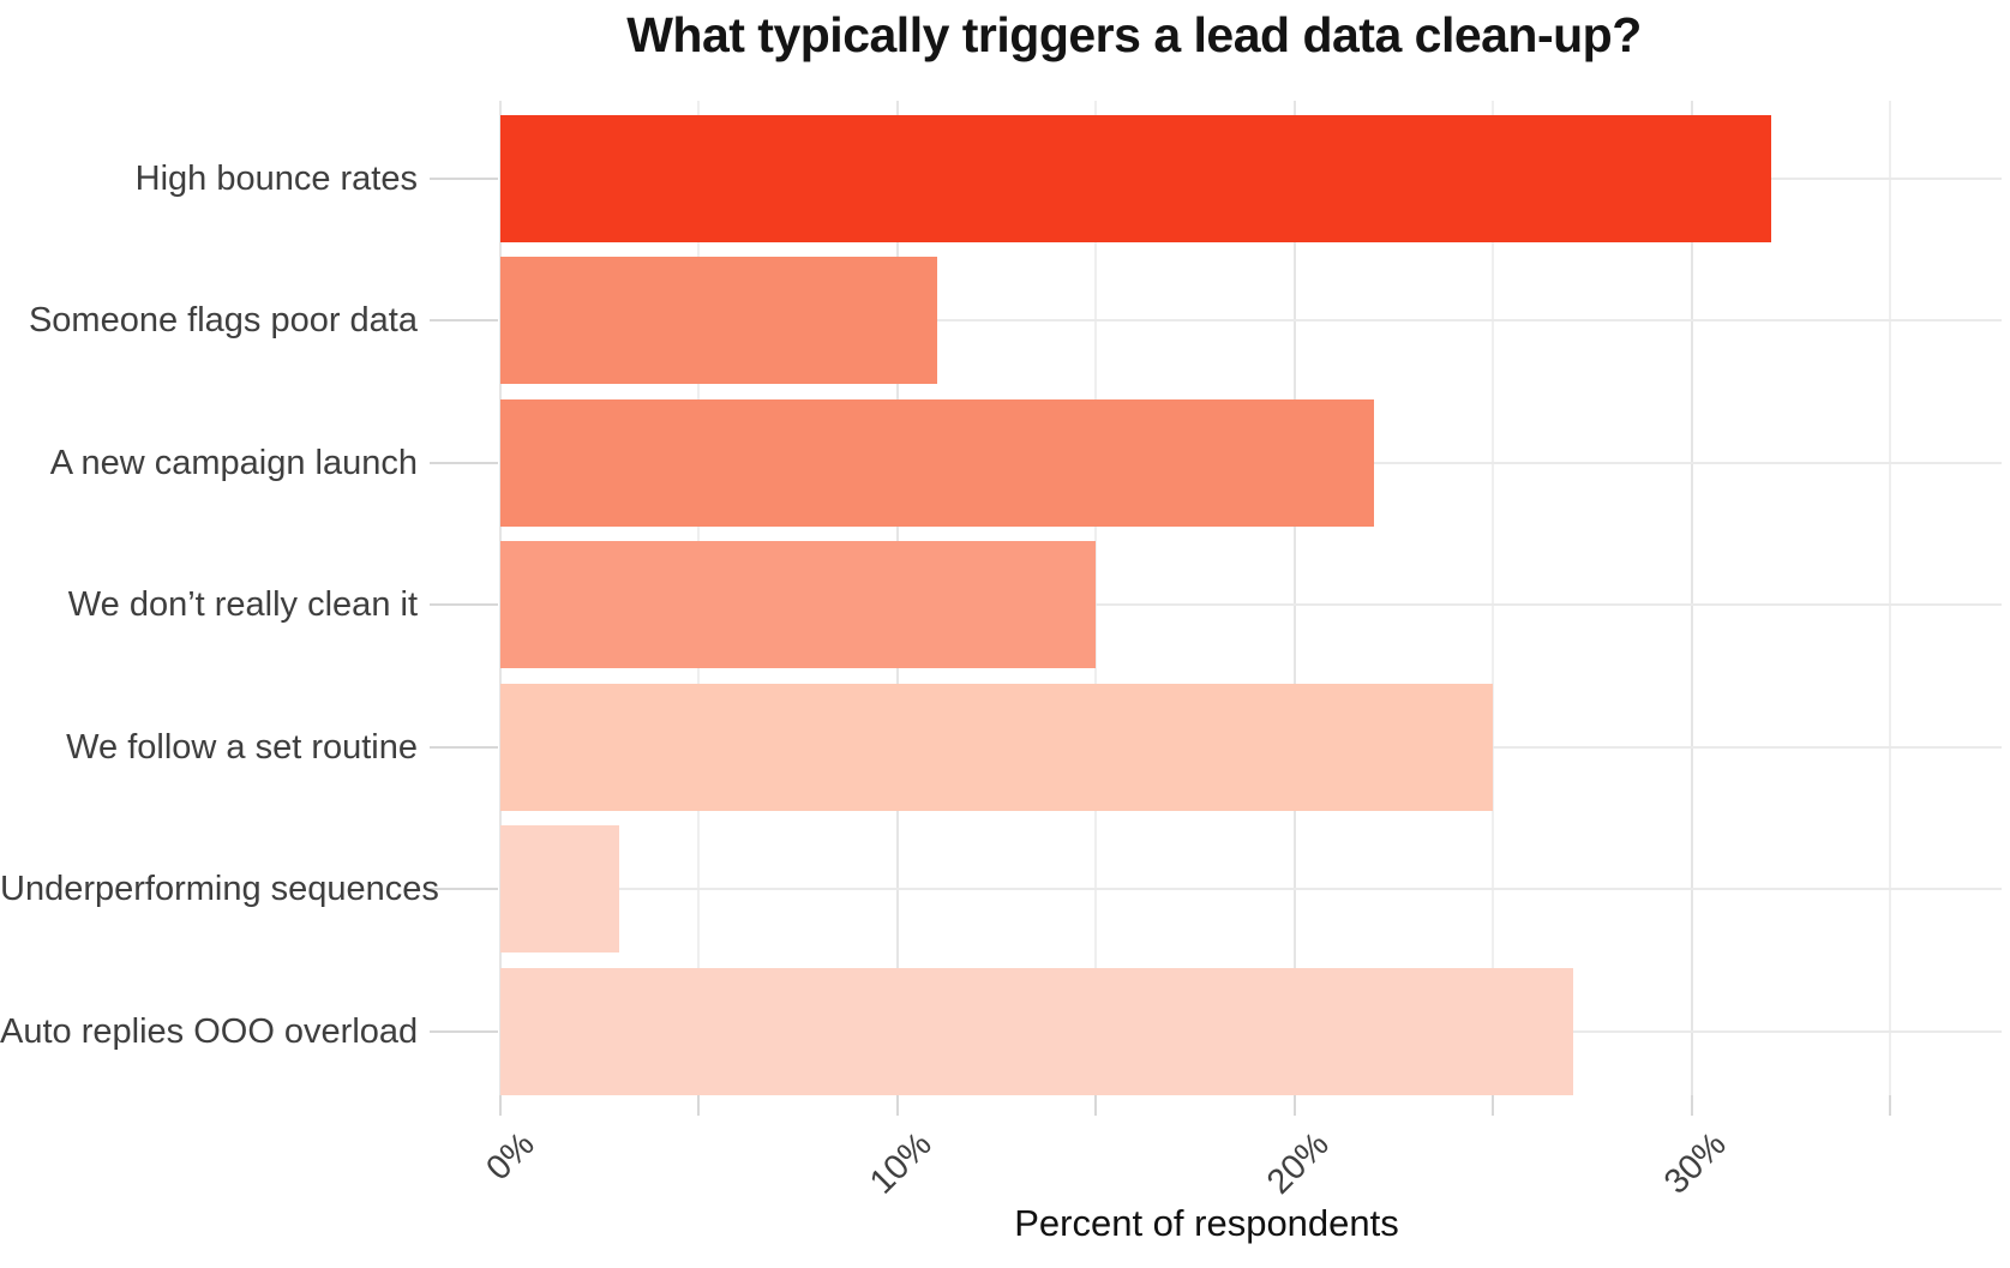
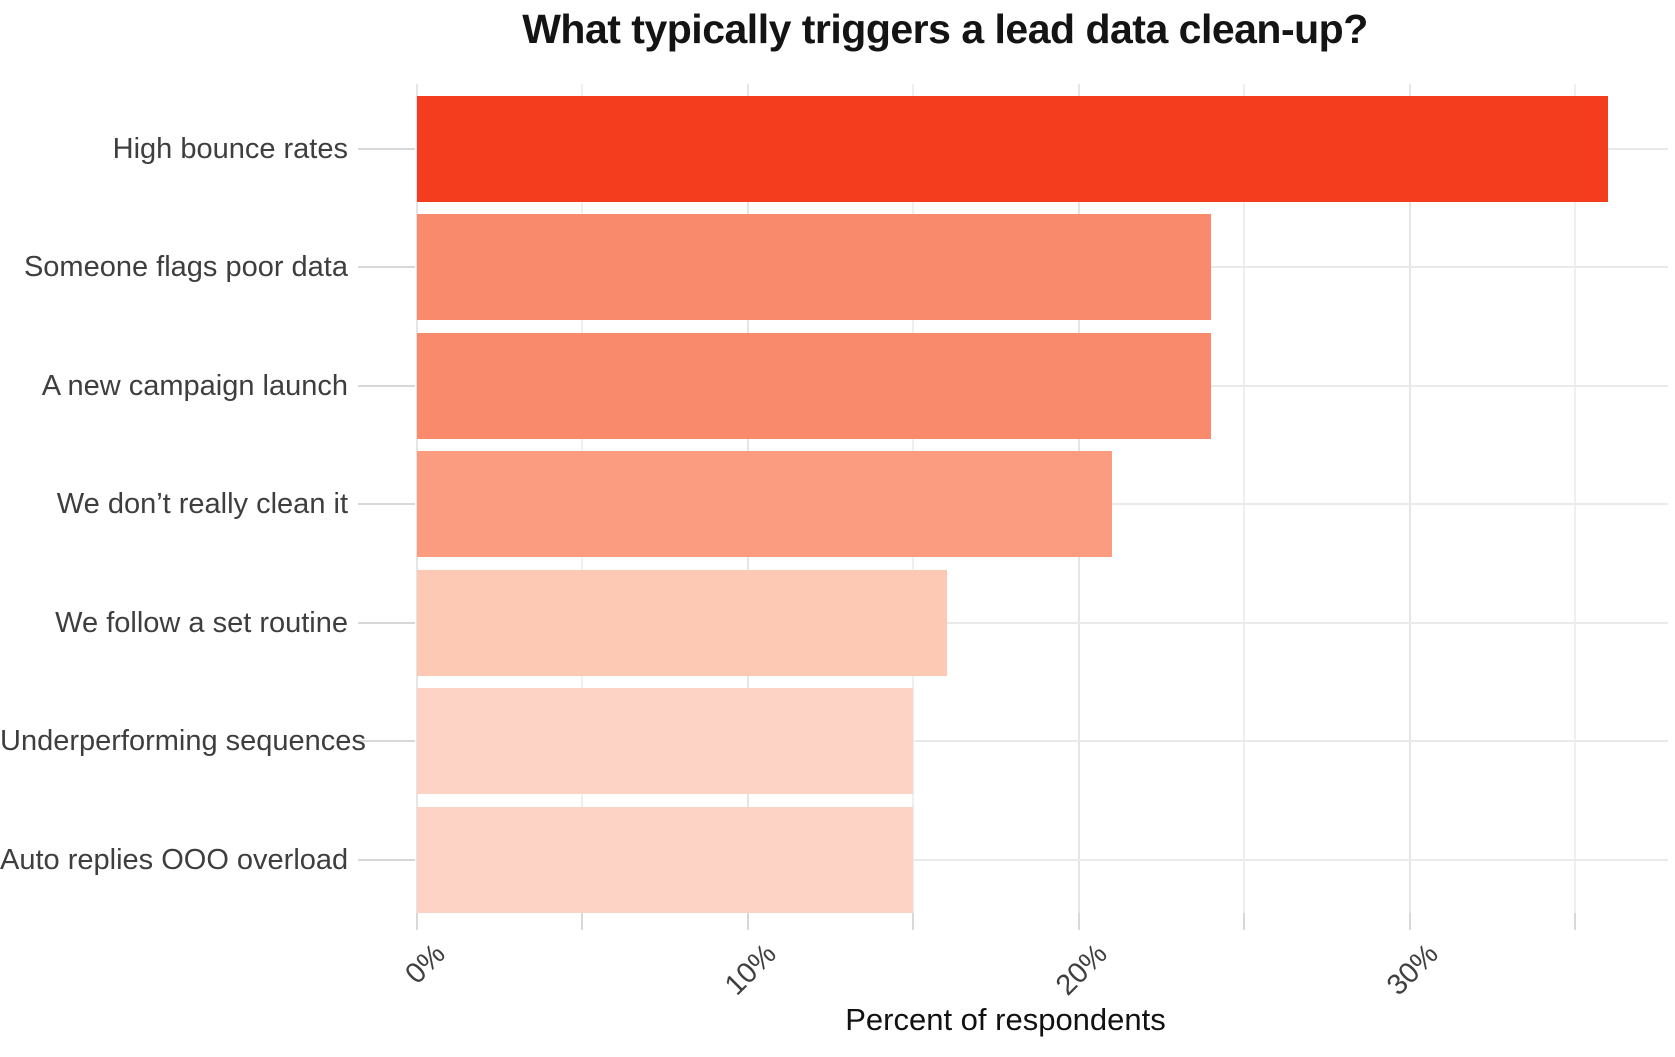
High bounce rates: 32% -> 36%
Someone flags poor data: 11% -> 24%
A new campaign launch: 22% -> 24%
We don’t really clean it: 15% -> 21%
We follow a set routine: 25% -> 16%
Underperforming sequences: 3% -> 15%
Auto replies OOO overload: 27% -> 15%
